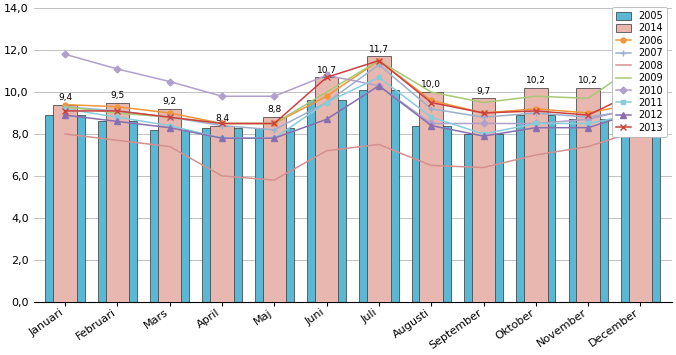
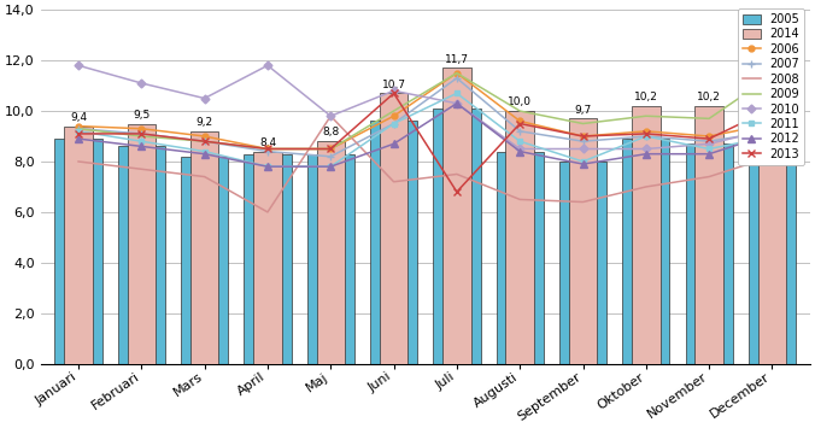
2010/April: 9,8 -> 11,8
2008/Maj: 5,8 -> 9,8
2013/Juli: 11,5 -> 6,8
2011/Oktober: 8,5 -> 9,0
